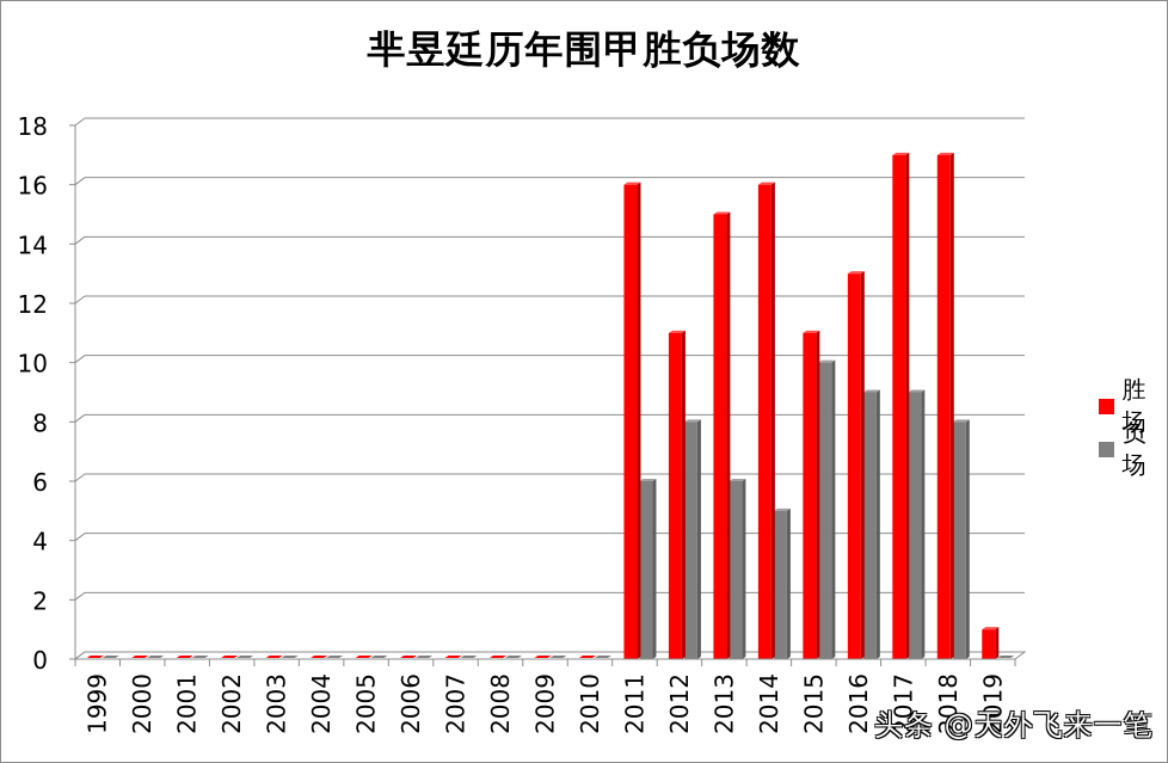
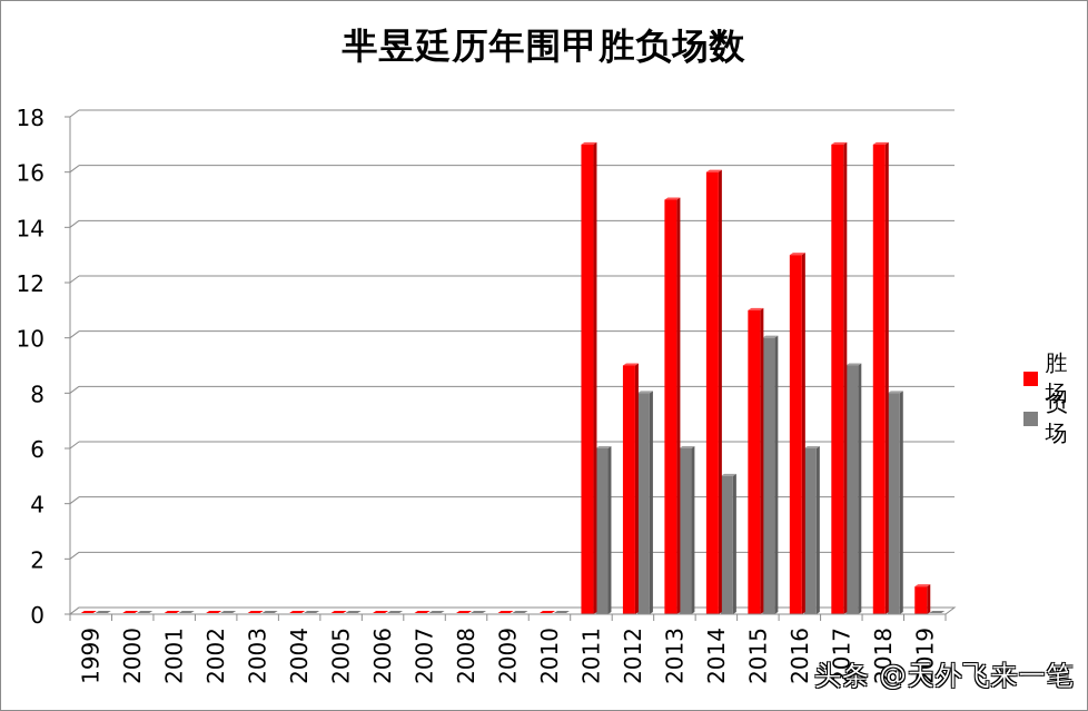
胜场/2011: 16 -> 17
胜场/2012: 11 -> 9
负场/2016: 9 -> 6
